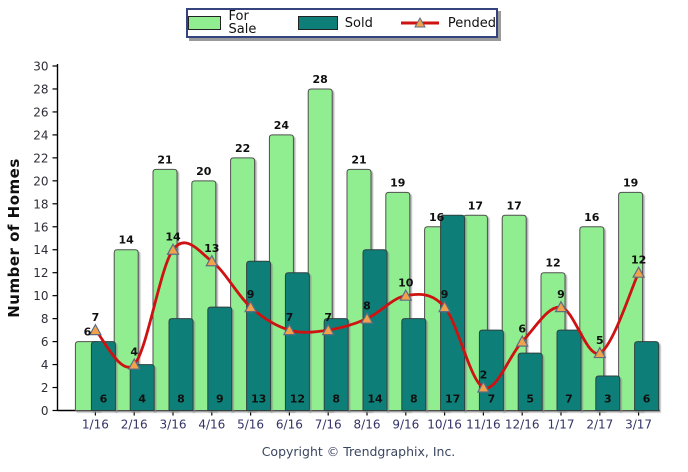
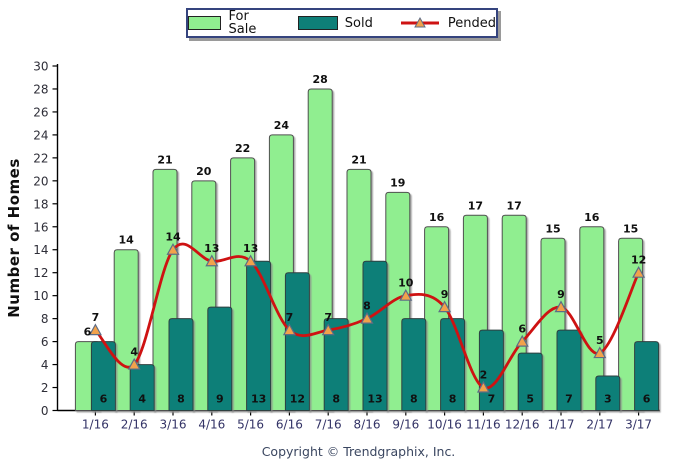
Pended/5/16: 9 -> 13
Sold/8/16: 14 -> 13
Sold/10/16: 17 -> 8
For Sale/1/17: 12 -> 15
For Sale/3/17: 19 -> 15
